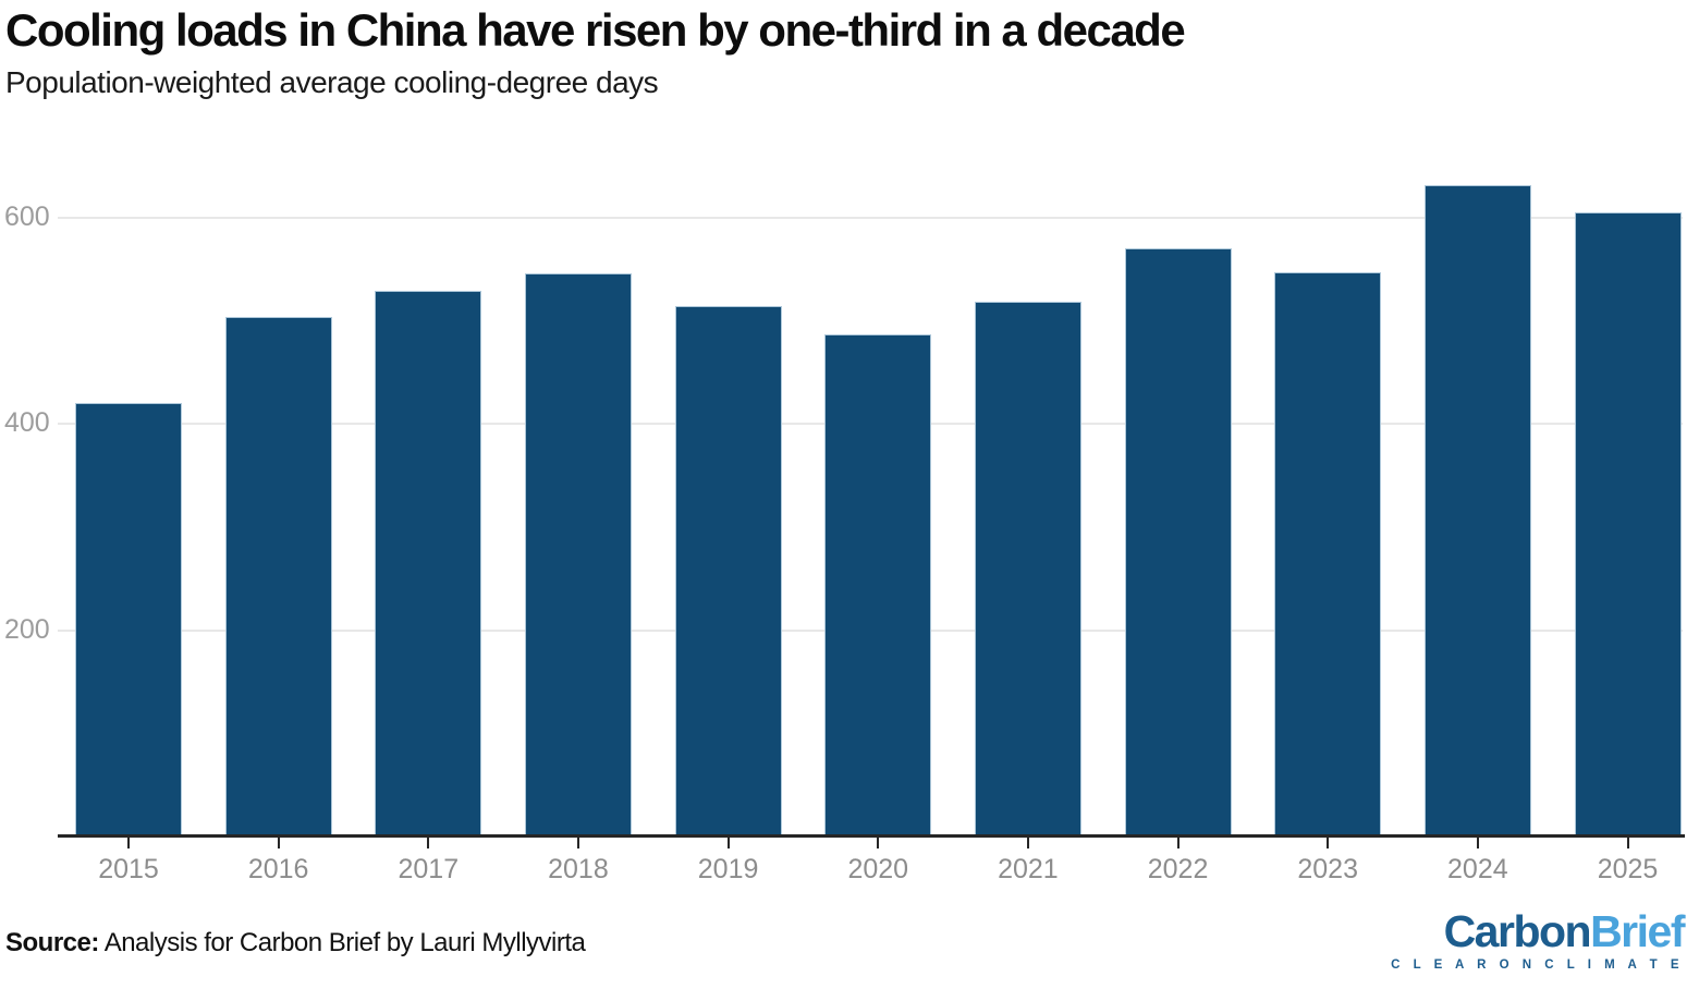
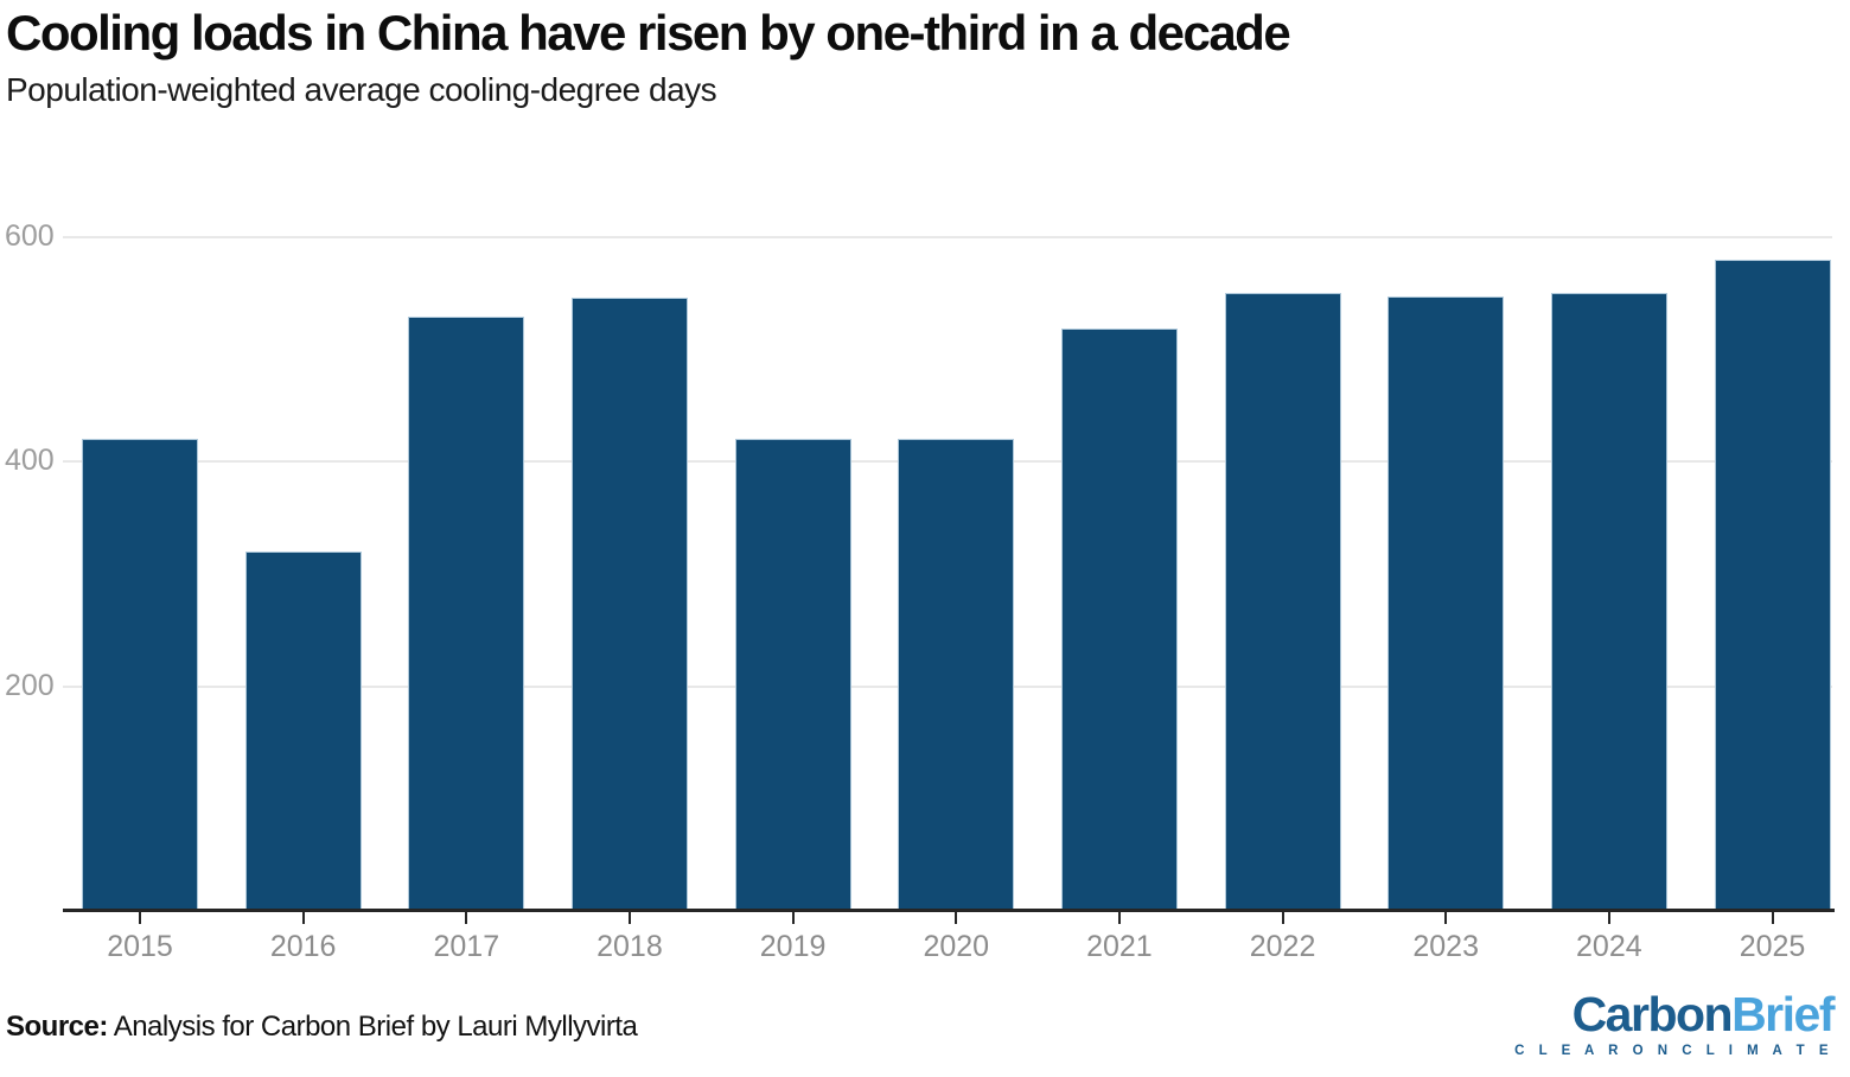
2016: 500 -> 320
2019: 510 -> 420
2020: 490 -> 420
2022: 570 -> 550
2024: 630 -> 550
2025: 600 -> 580
